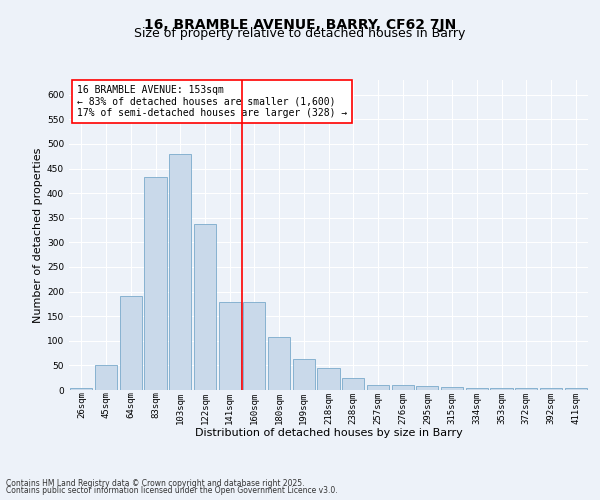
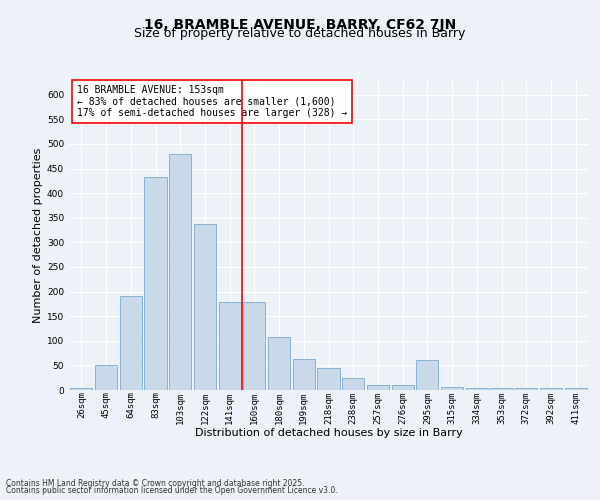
295sqm: 8 -> 60
